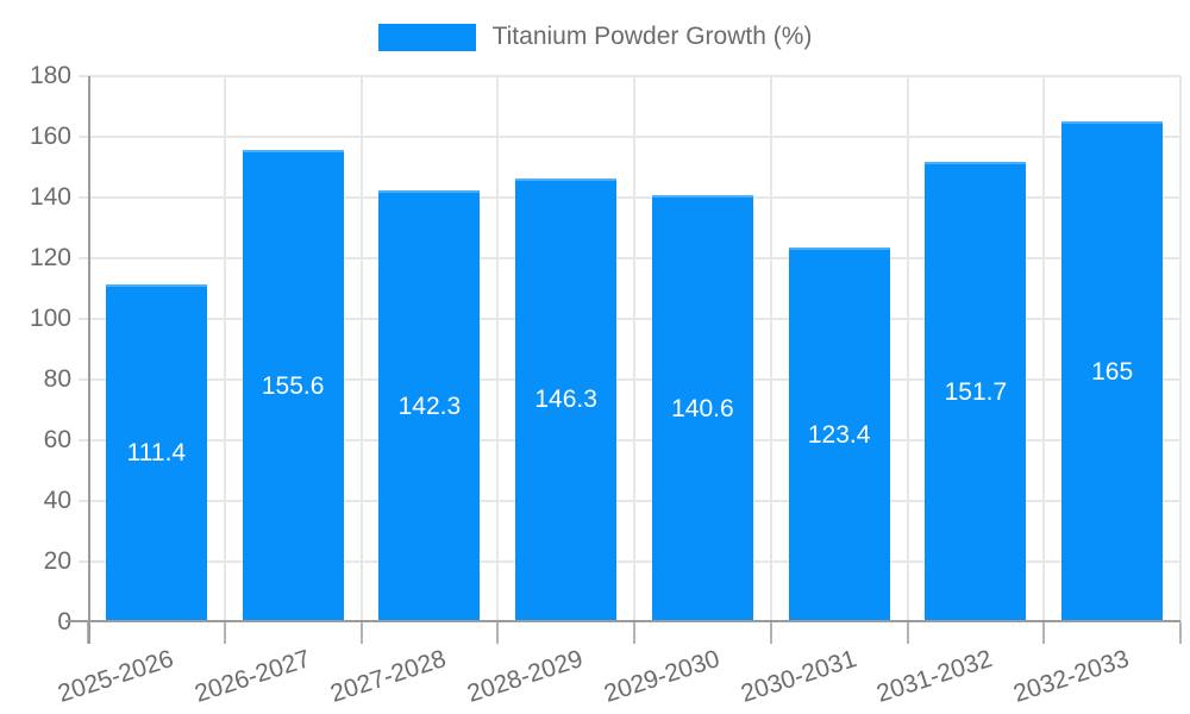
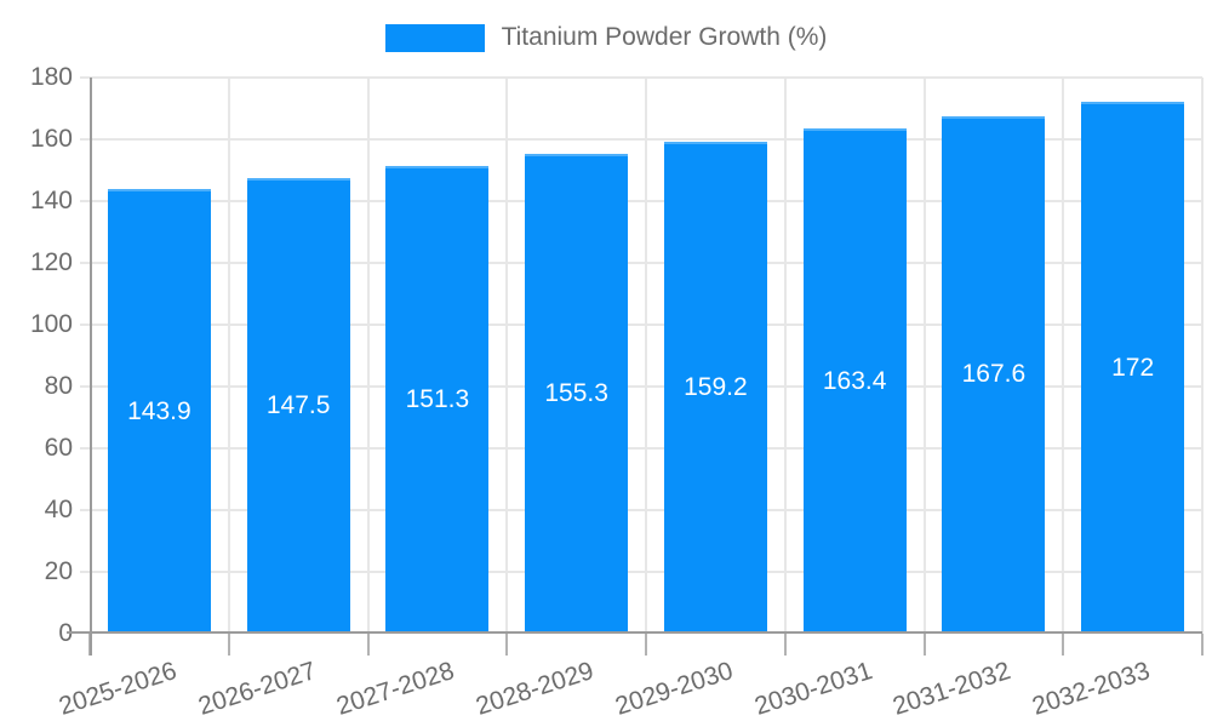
2025-2026: 111.4 -> 143.9
2026-2027: 155.6 -> 147.5
2027-2028: 142.3 -> 151.3
2028-2029: 146.3 -> 155.3
2029-2030: 140.6 -> 159.2
2030-2031: 123.4 -> 163.4
2031-2032: 151.7 -> 167.6
2032-2033: 165 -> 172
